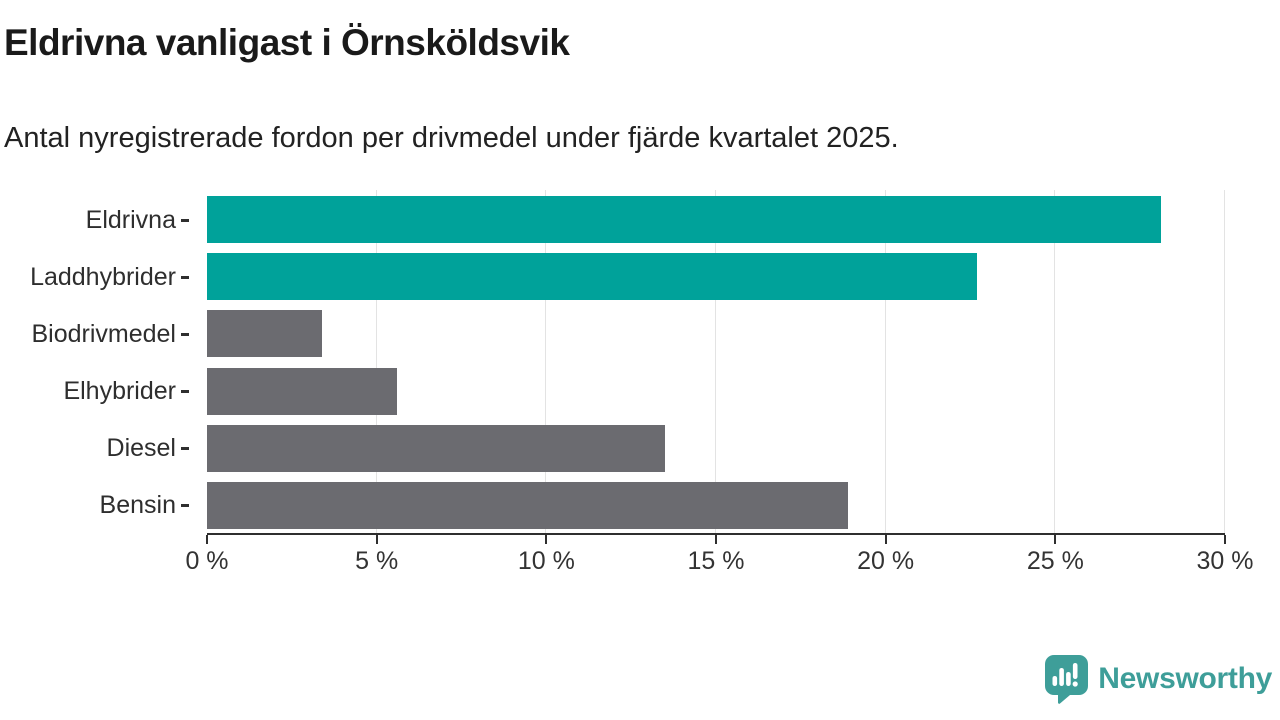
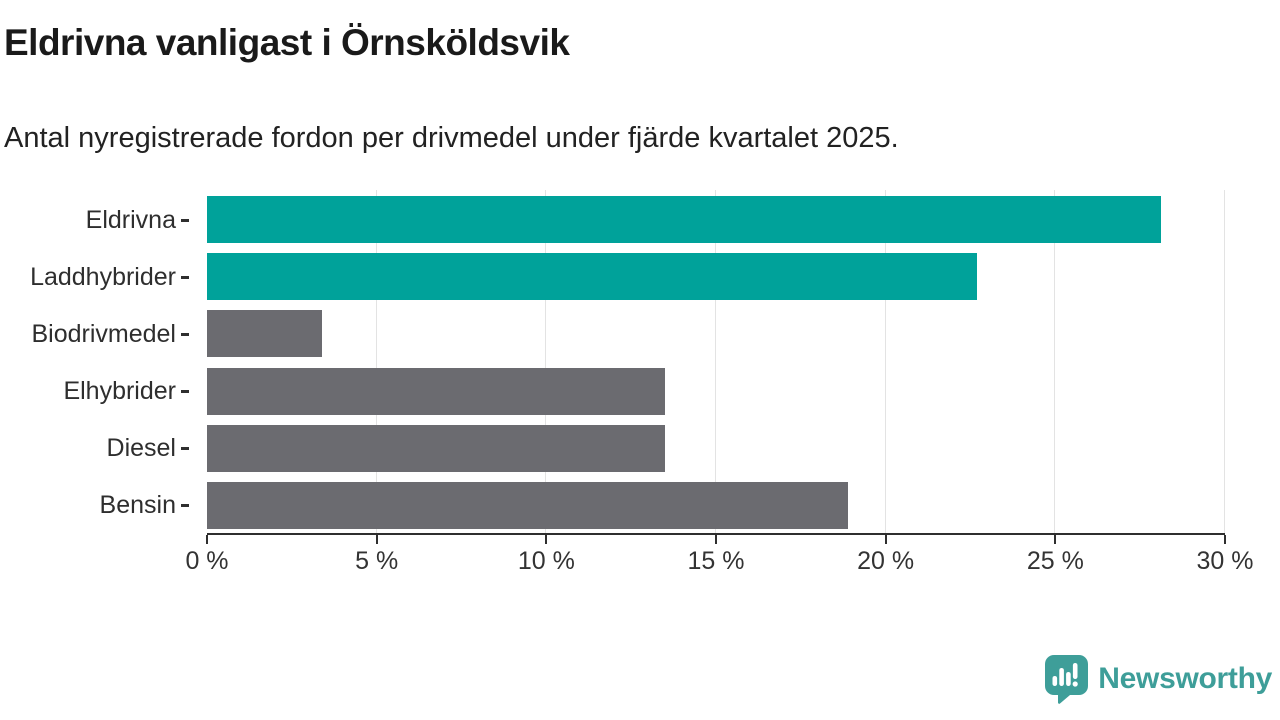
Elhybrider: 5.6% -> 13.5%
